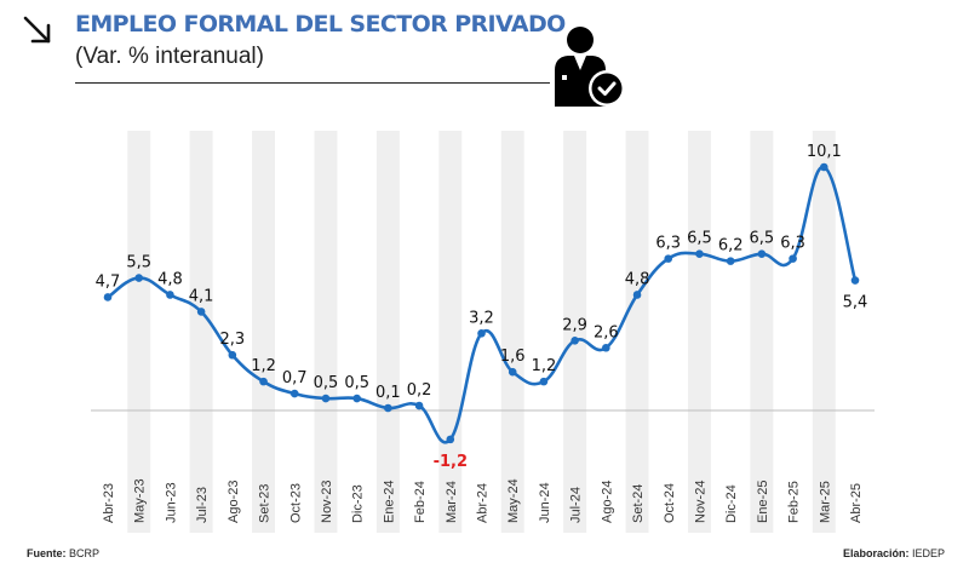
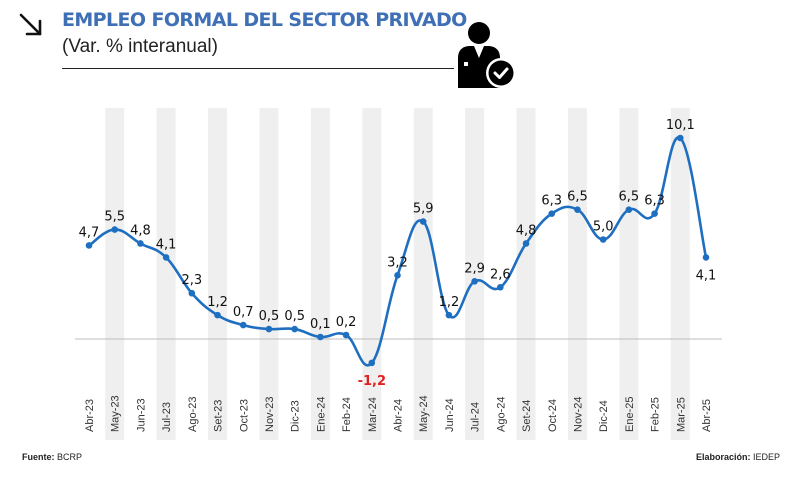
May-24: 1,6 -> 5,9
Dic-24: 6,2 -> 5,0
Abr-25: 5,4 -> 4,1
